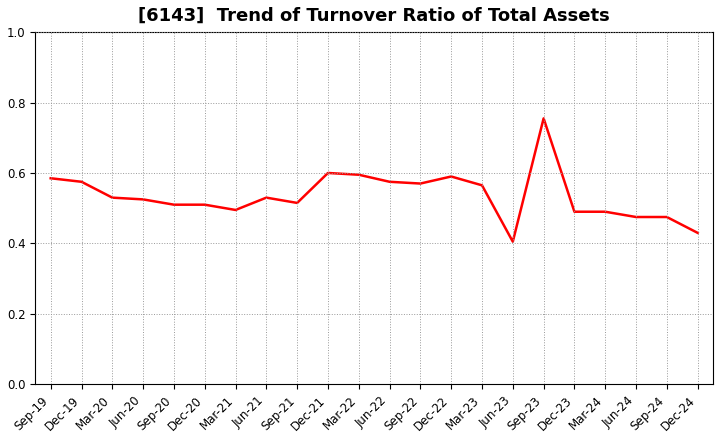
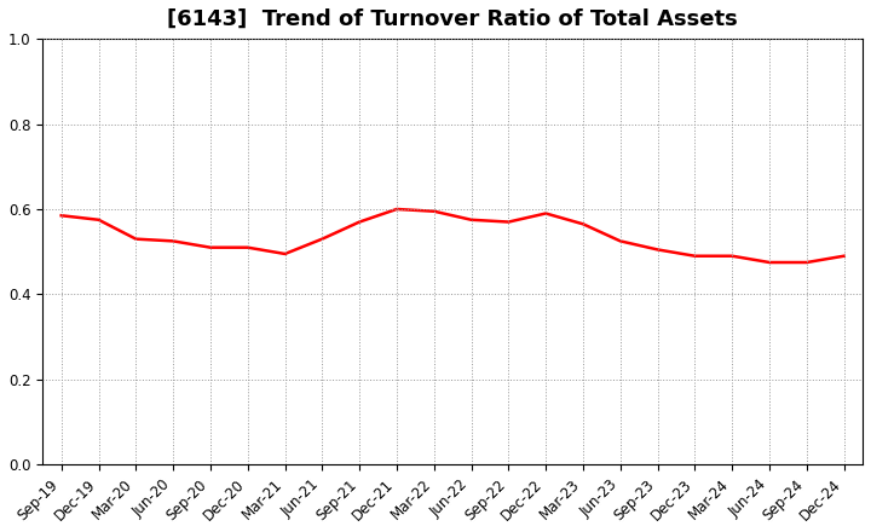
Sep-21: 0.515 -> 0.570
Jun-23: 0.405 -> 0.525
Sep-23: 0.755 -> 0.505
Dec-24: 0.430 -> 0.490
